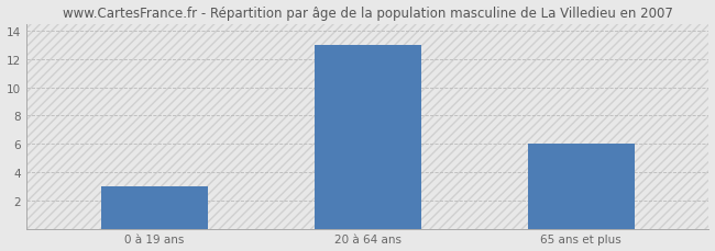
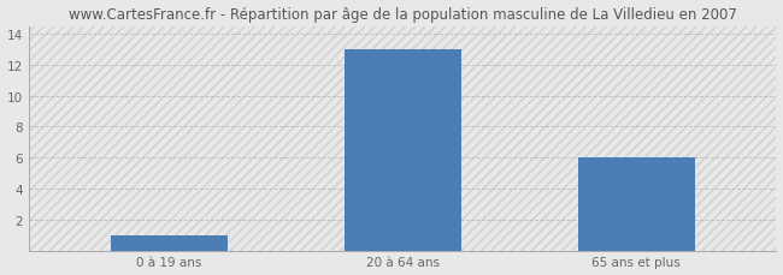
0 à 19 ans: 3 -> 1
